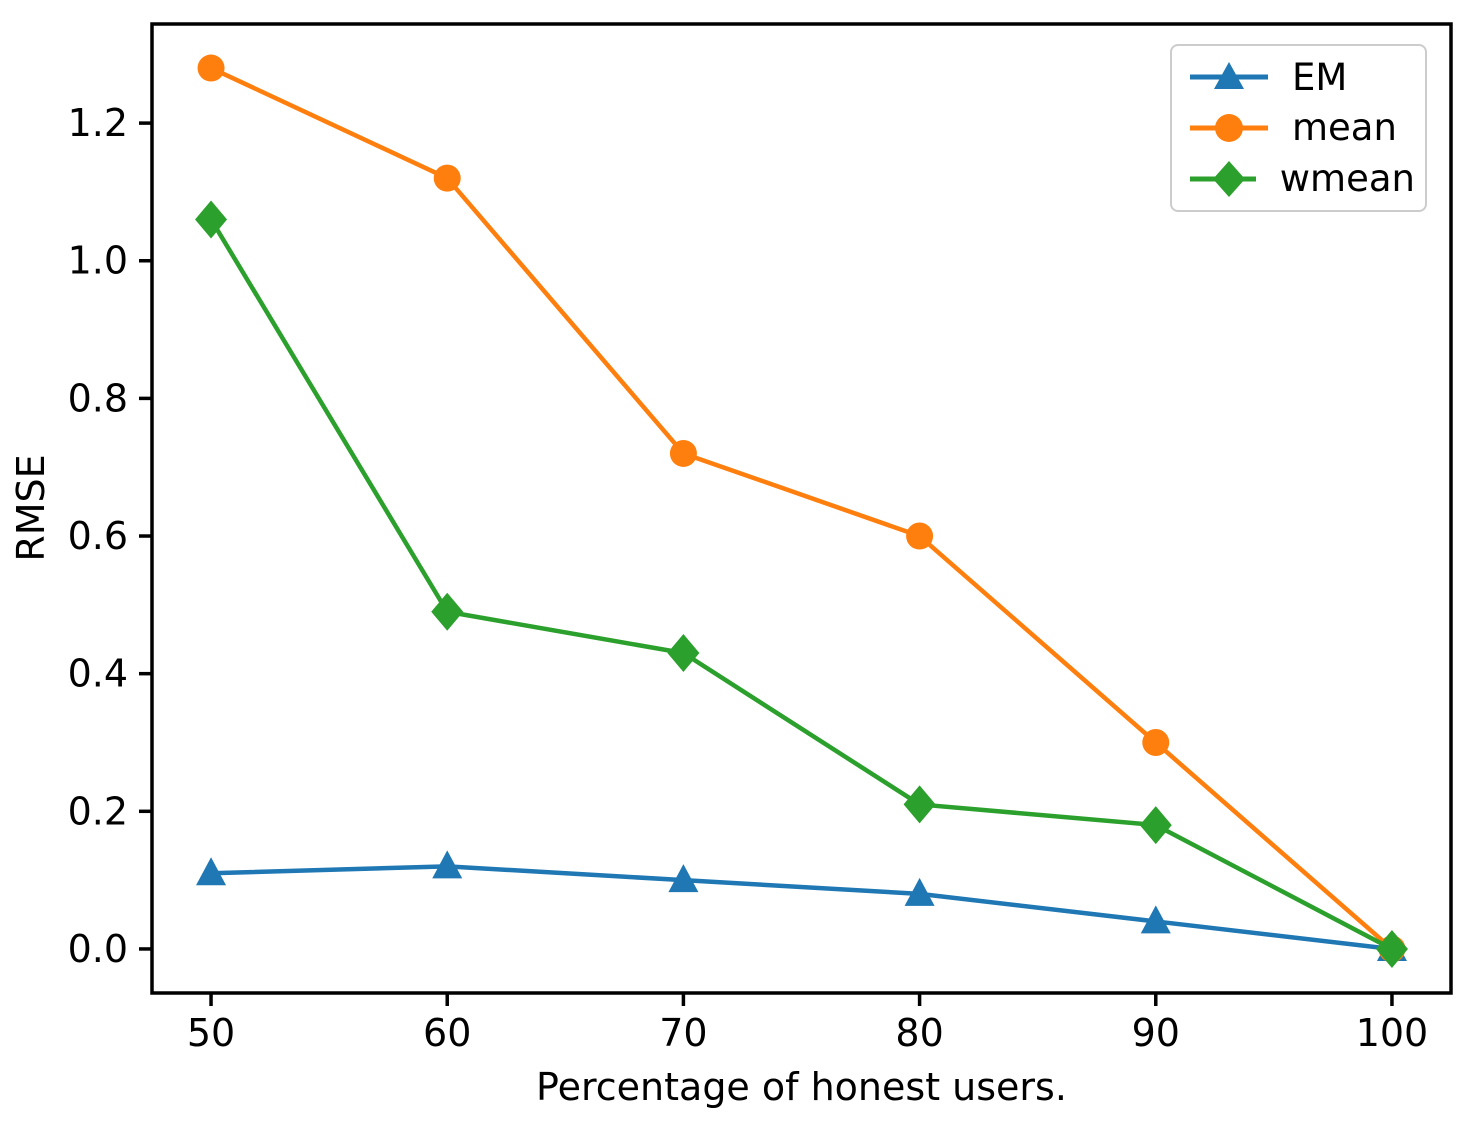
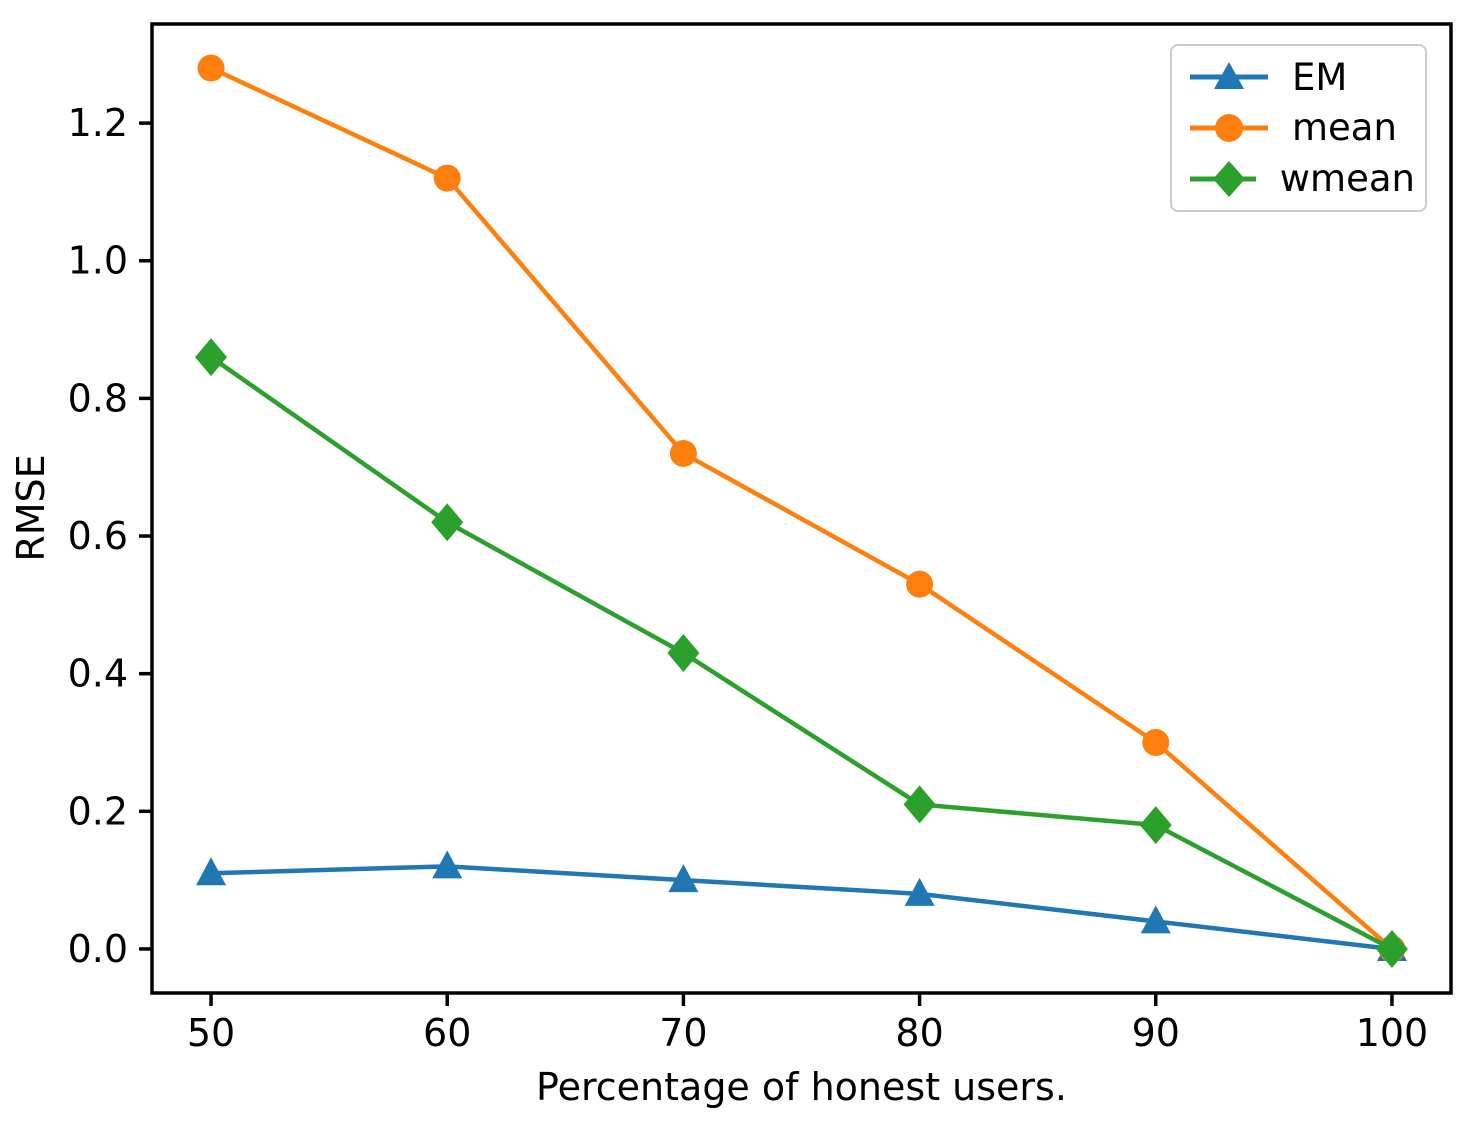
wmean/50: 1.06 -> 0.86
wmean/60: 0.49 -> 0.62
mean/80: 0.60 -> 0.53
